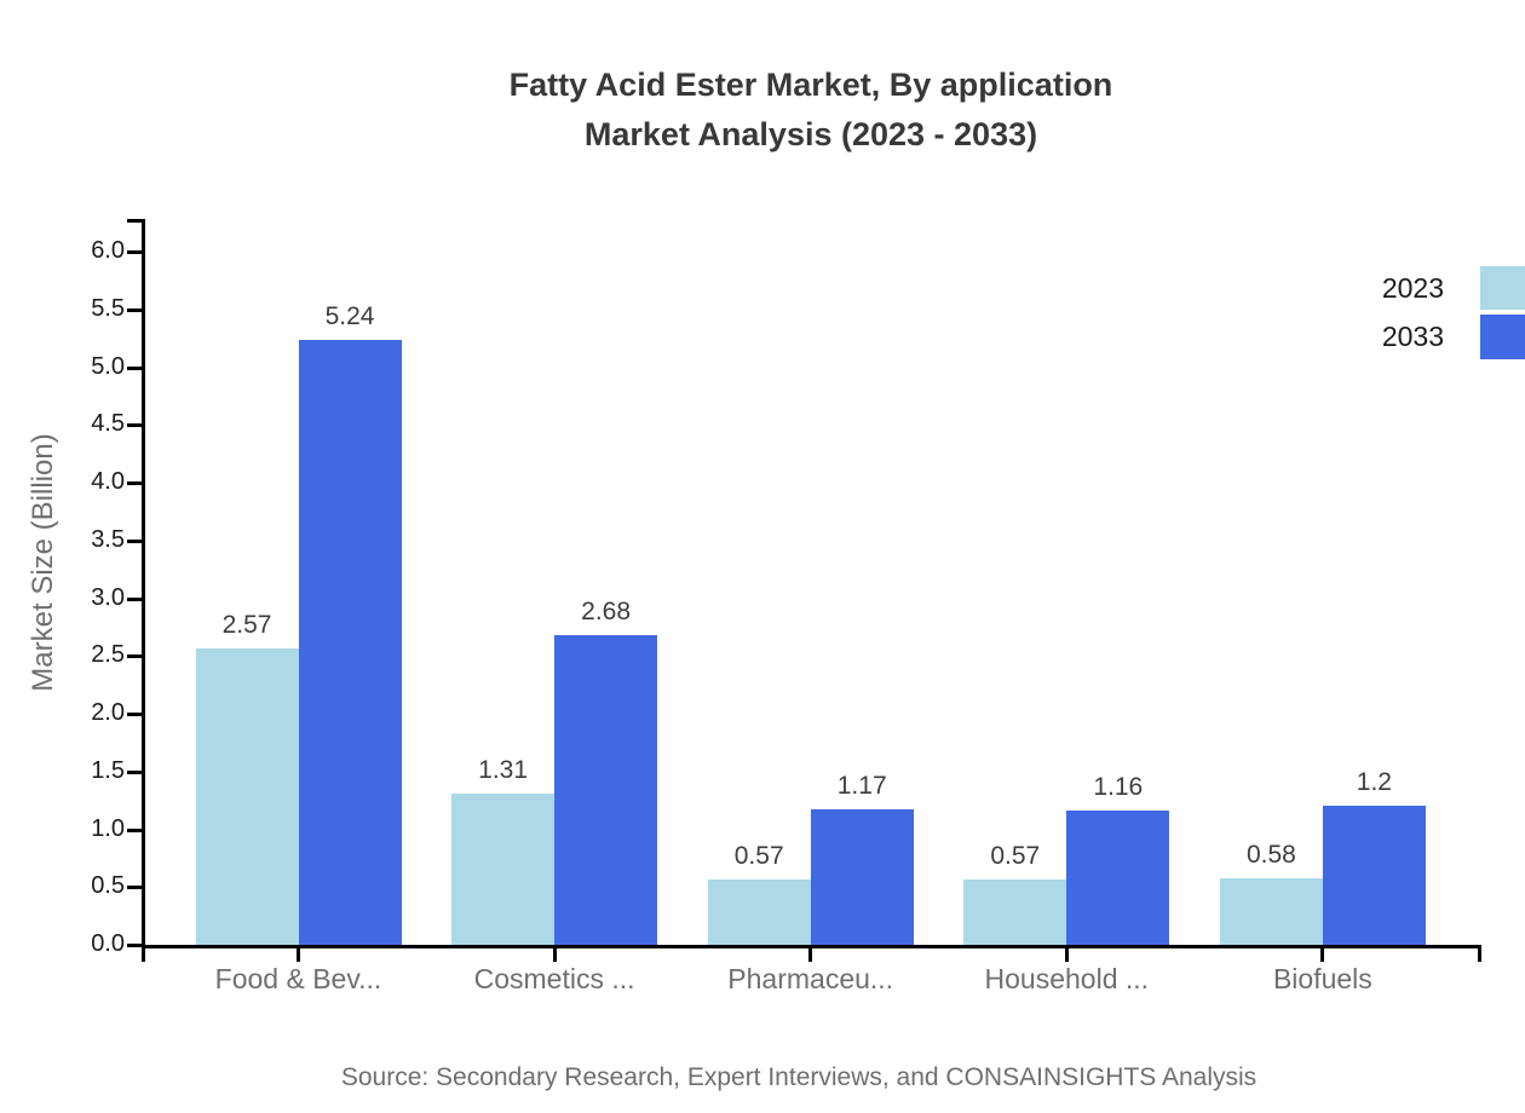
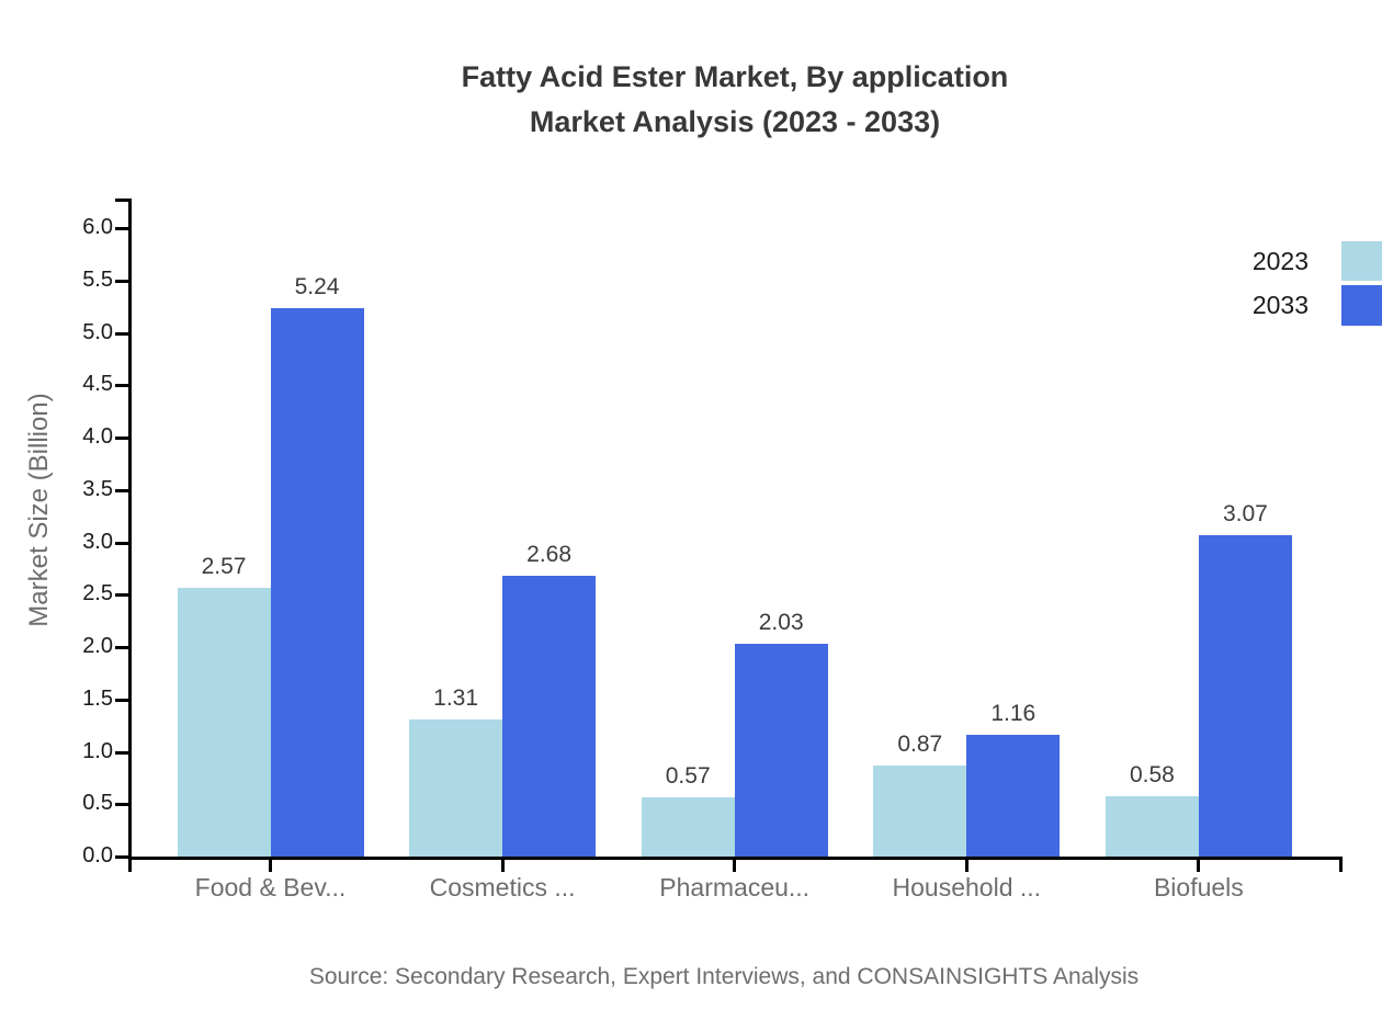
2033/Pharmaceu...: 1.17 -> 2.03
2023/Household ...: 0.57 -> 0.87
2033/Biofuels: 1.2 -> 3.07
